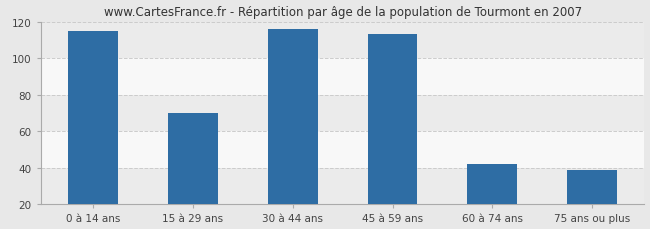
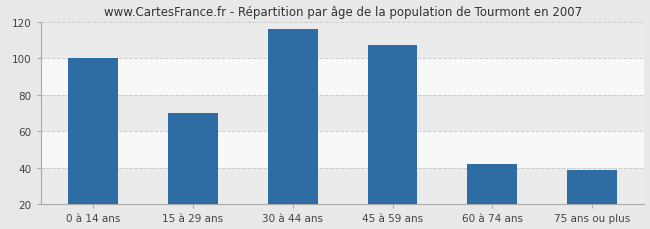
0 à 14 ans: 115 -> 100
45 à 59 ans: 113 -> 107
